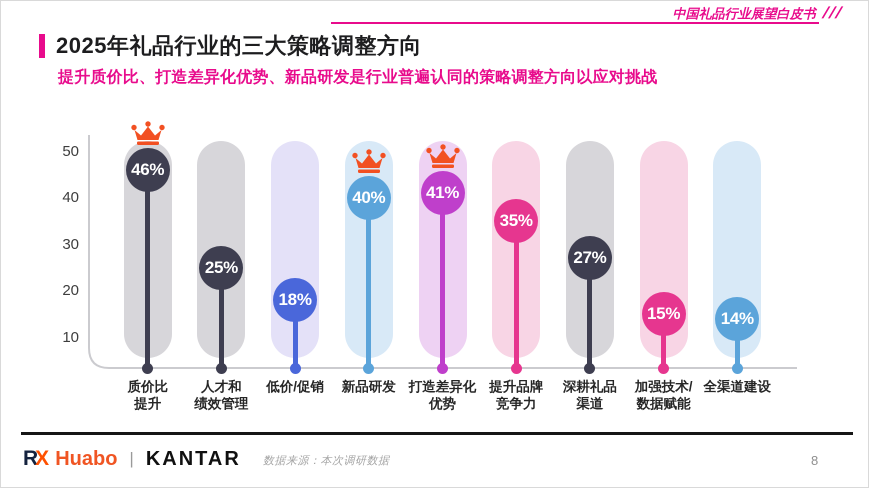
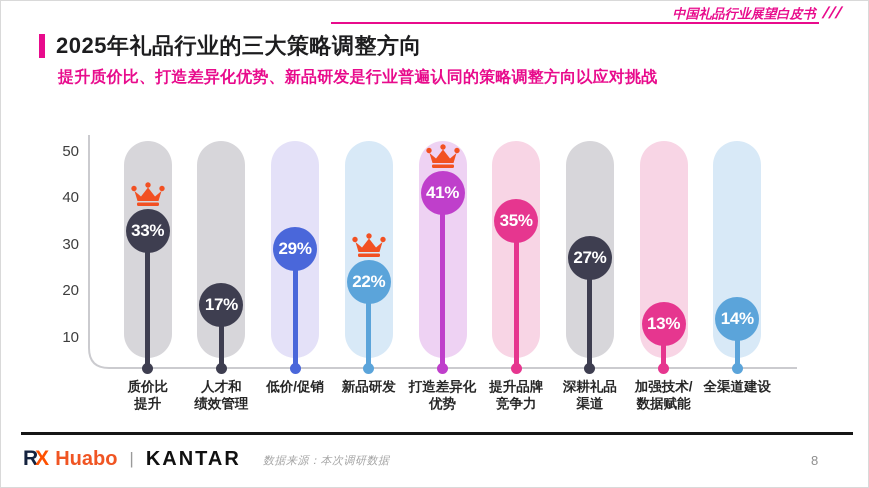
质价比提升: 46% -> 33%
人才和绩效管理: 25% -> 17%
低价/促销: 18% -> 29%
新品研发: 40% -> 22%
加强技术/数据赋能: 15% -> 13%
